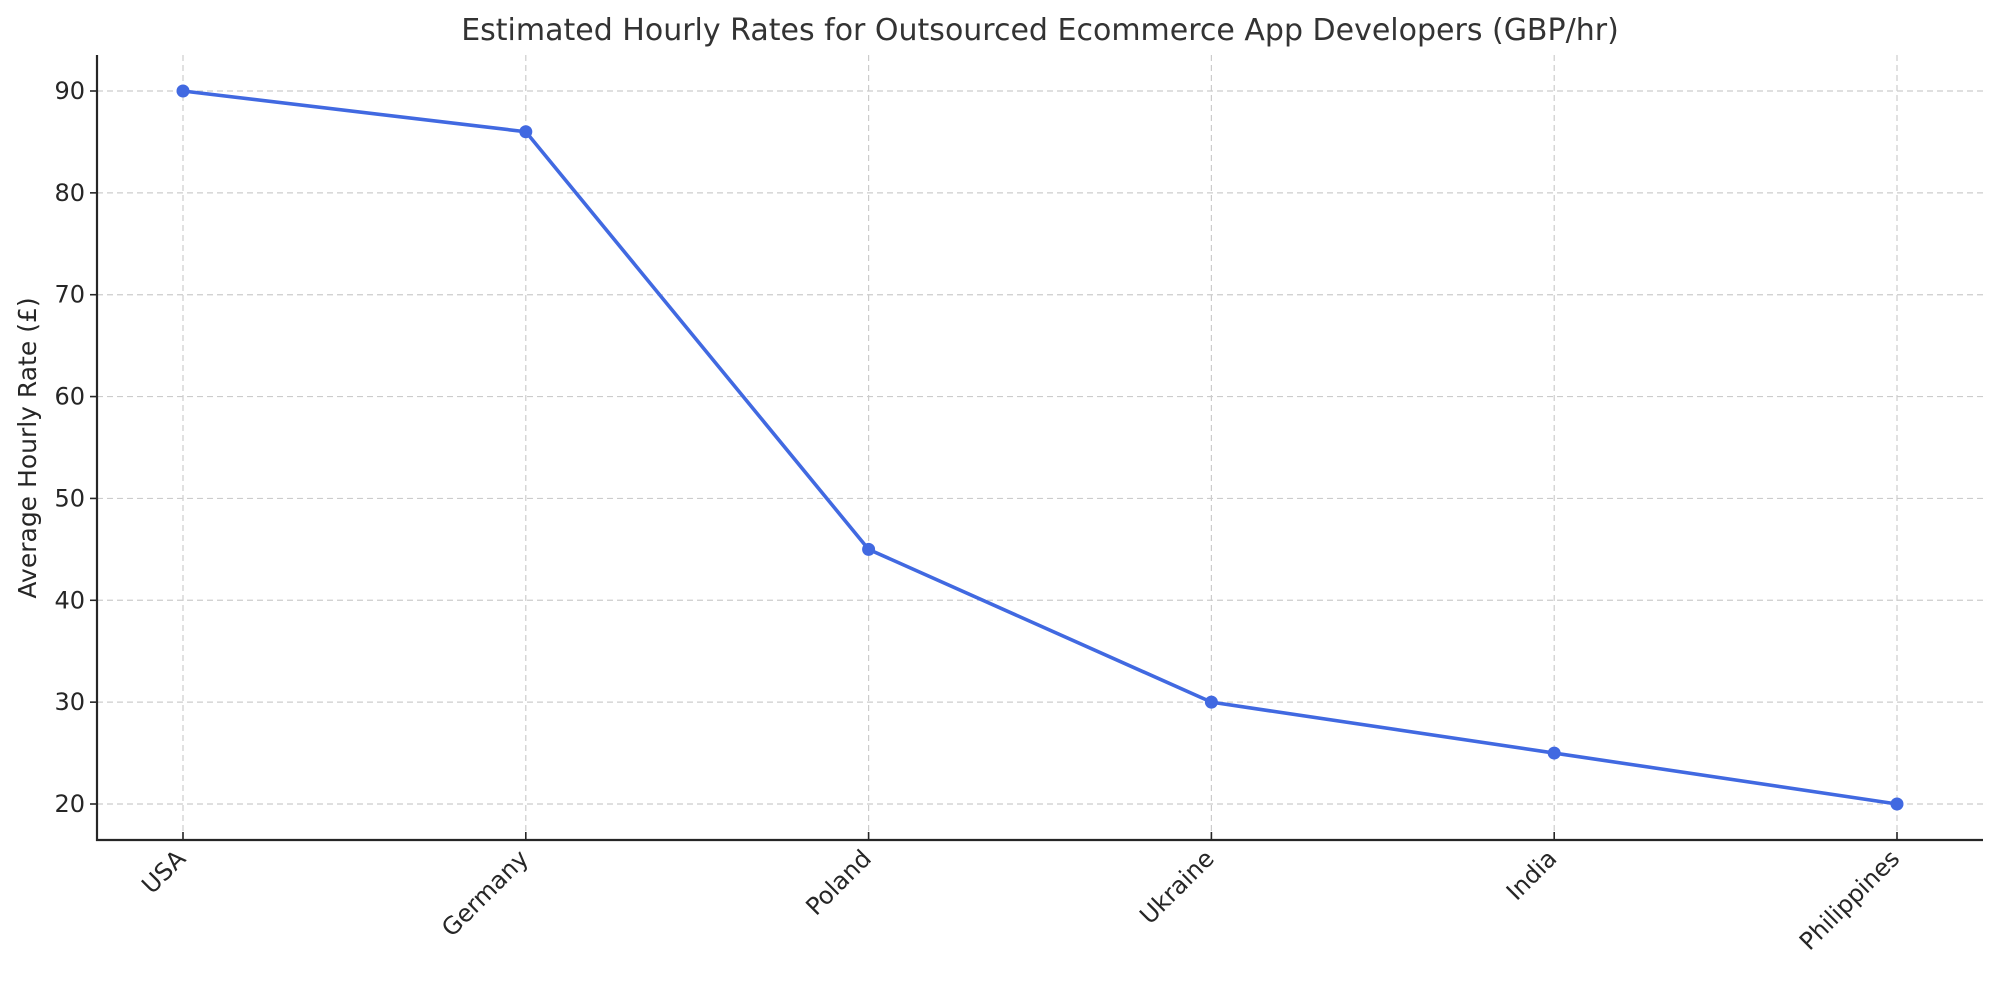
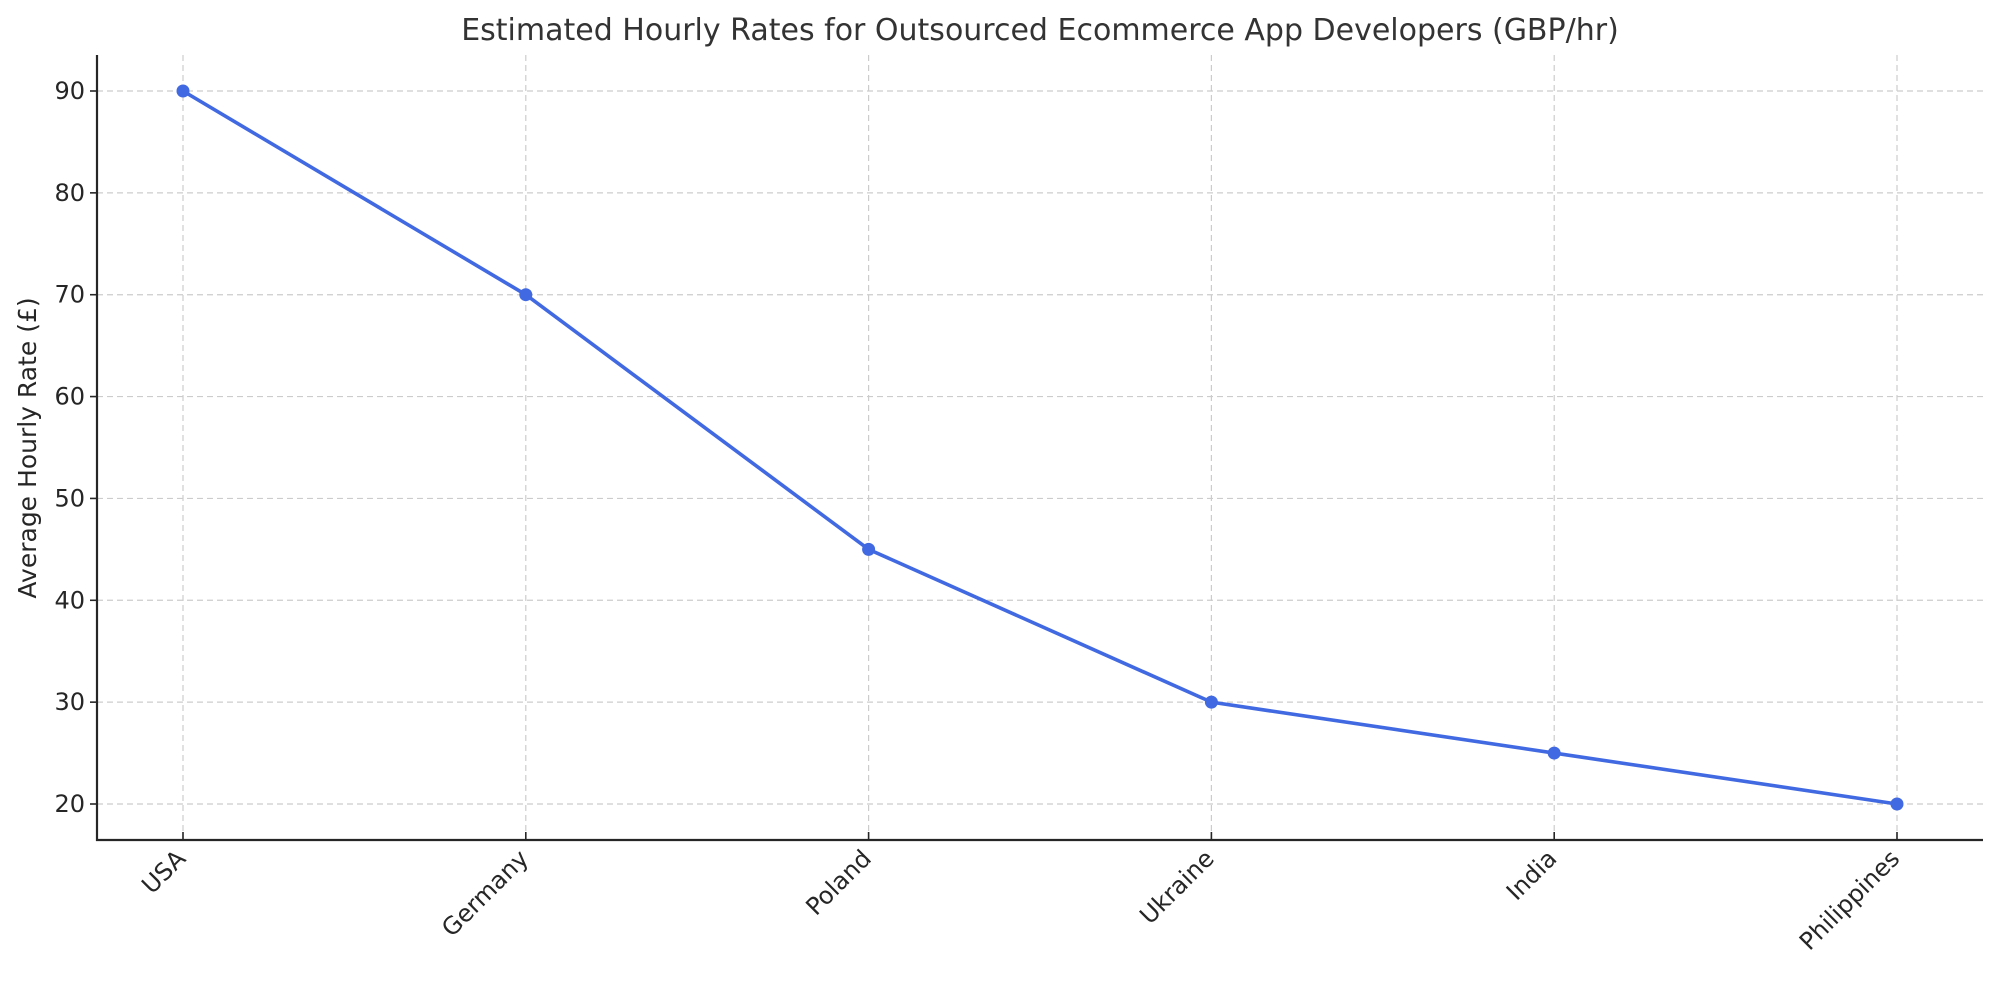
Germany: 86 -> 70
